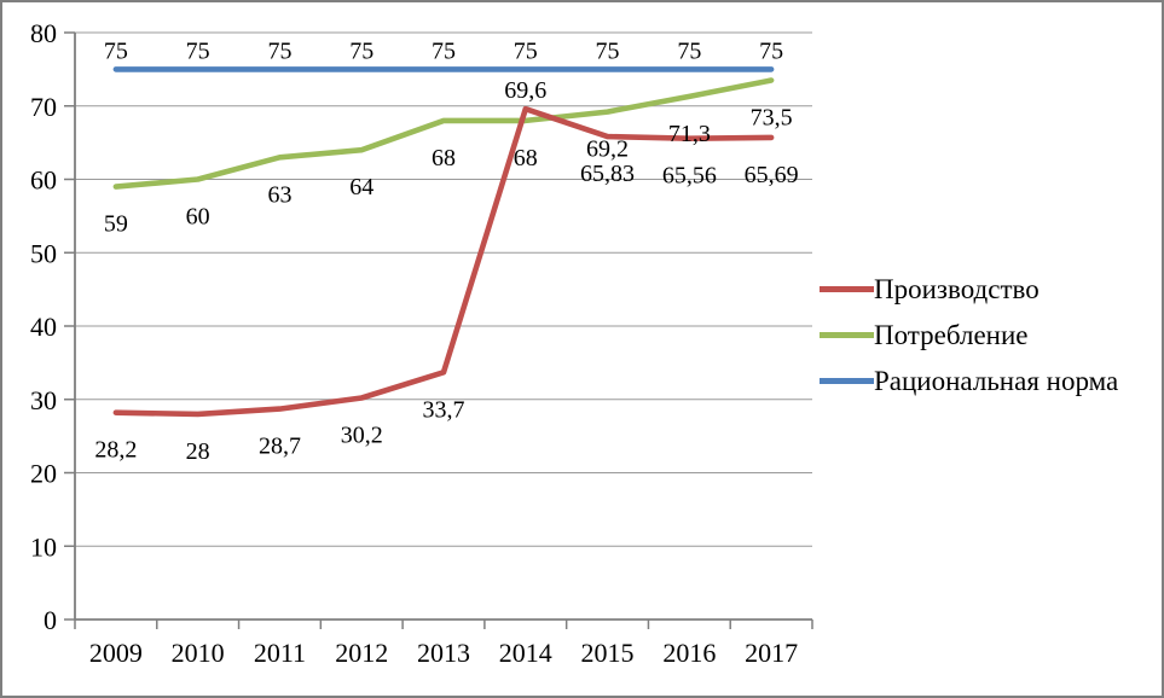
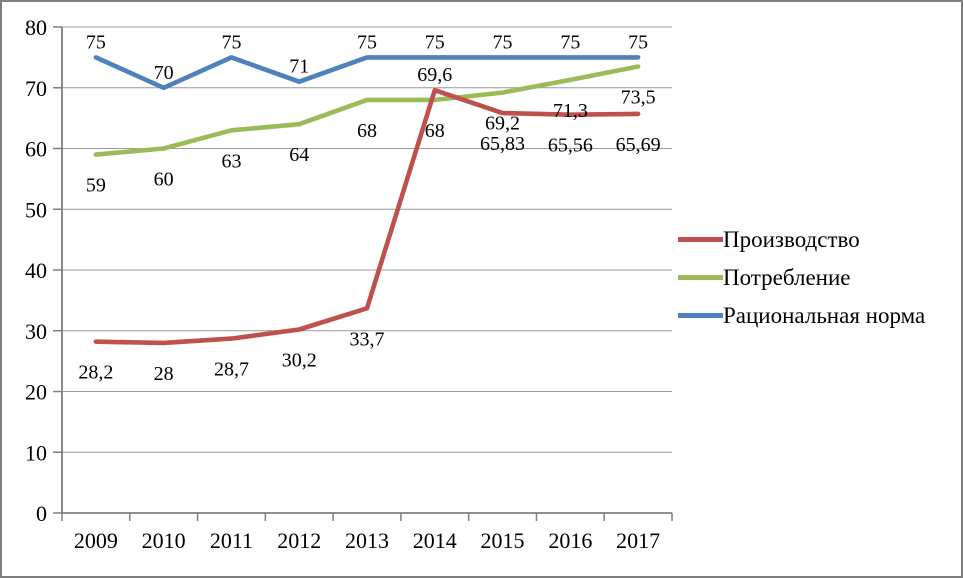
Рациональная норма/2010: 75 -> 70
Рациональная норма/2012: 75 -> 71
